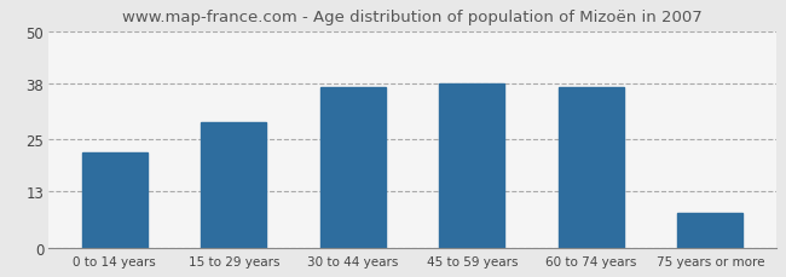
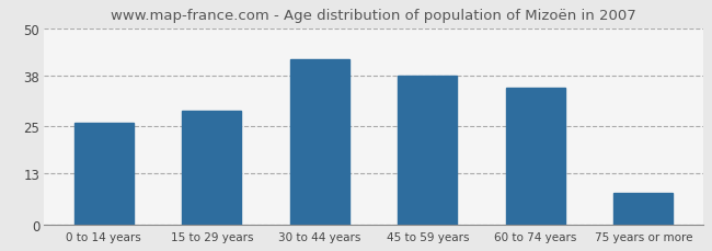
0 to 14 years: 22 -> 26
30 to 44 years: 37 -> 42
60 to 74 years: 37 -> 35
